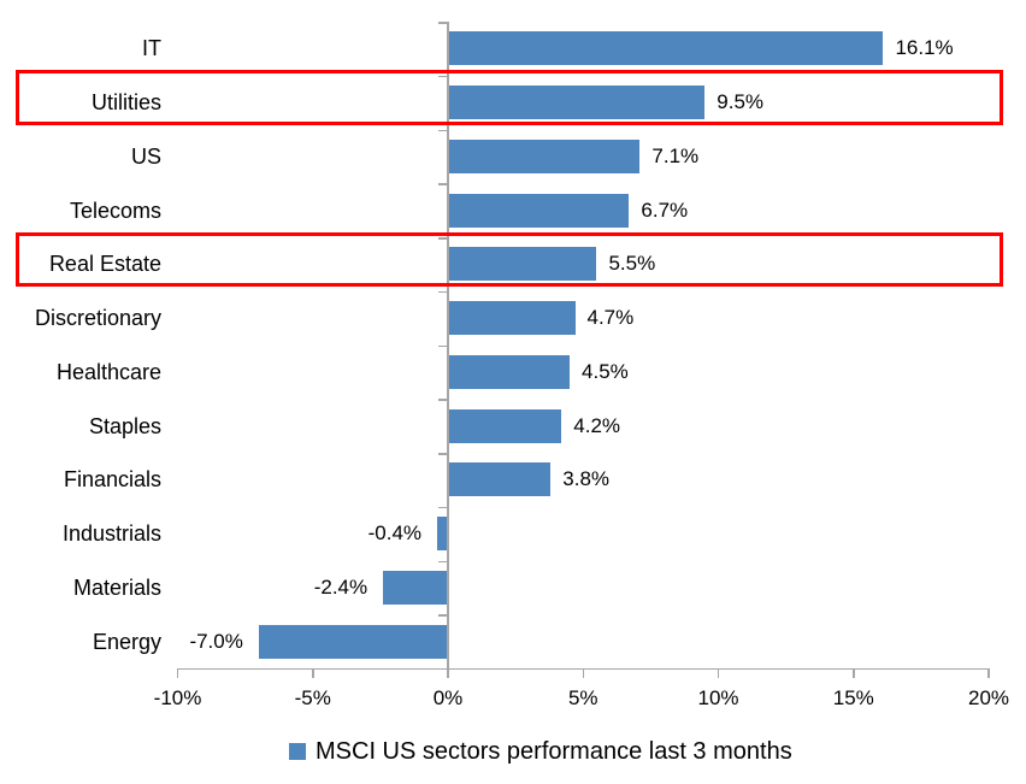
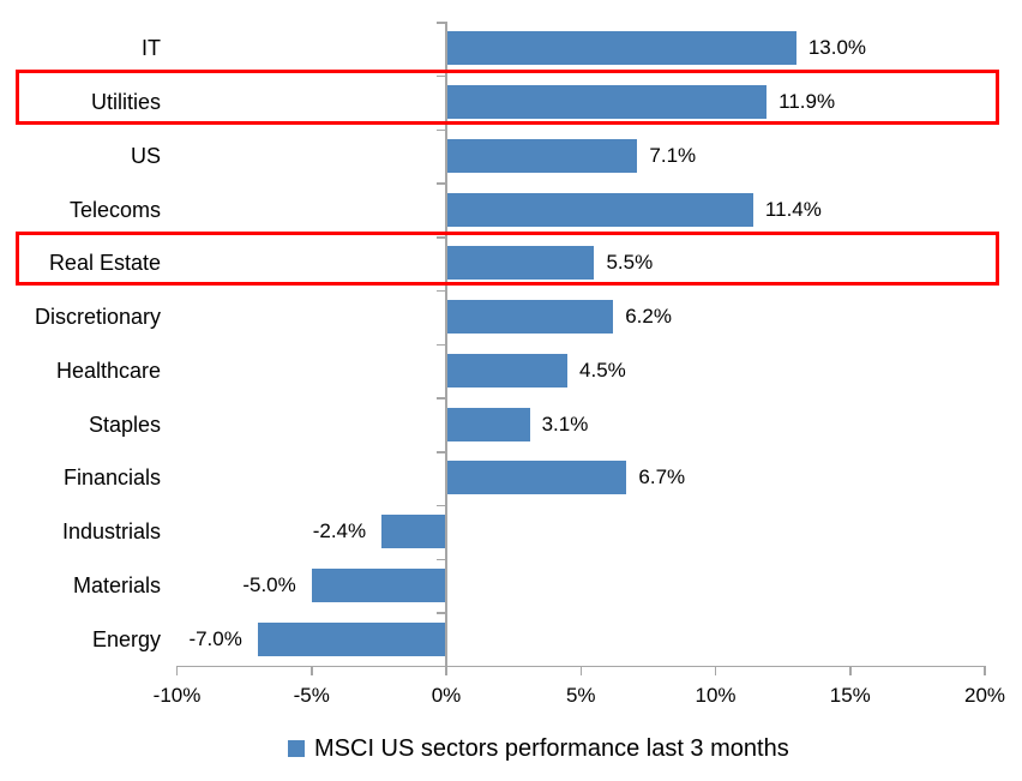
IT: 16.1% -> 13.0%
Utilities: 9.5% -> 11.9%
Telecoms: 6.7% -> 11.4%
Discretionary: 4.7% -> 6.2%
Staples: 4.2% -> 3.1%
Financials: 3.8% -> 6.7%
Industrials: -0.4% -> -2.4%
Materials: -2.4% -> -5.0%
